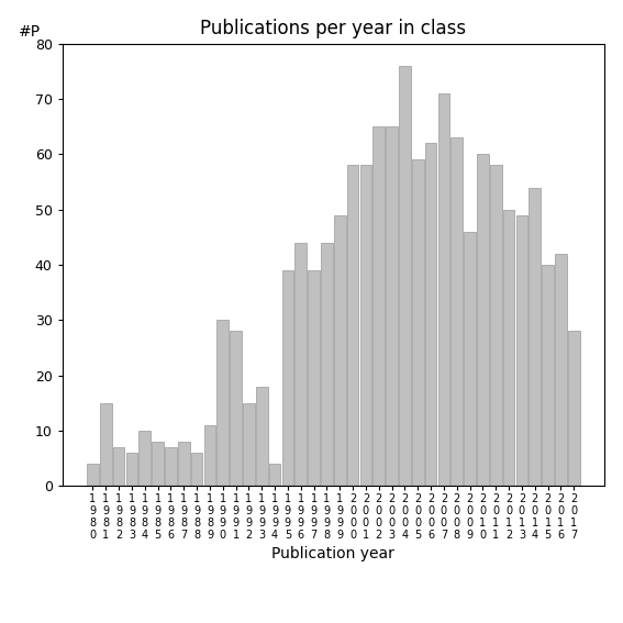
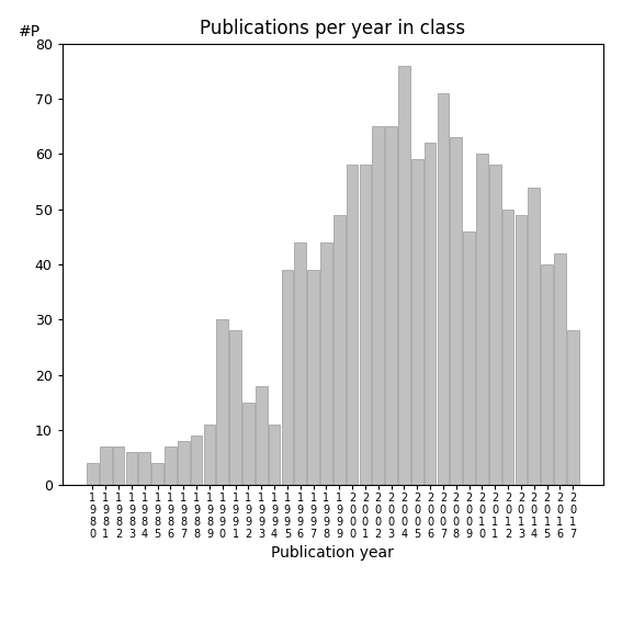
1 9 8 1: 15 -> 7
1 9 8 4: 10 -> 6
1 9 8 5: 8 -> 4
1 9 8 8: 6 -> 9
1 9 9 4: 4 -> 11
